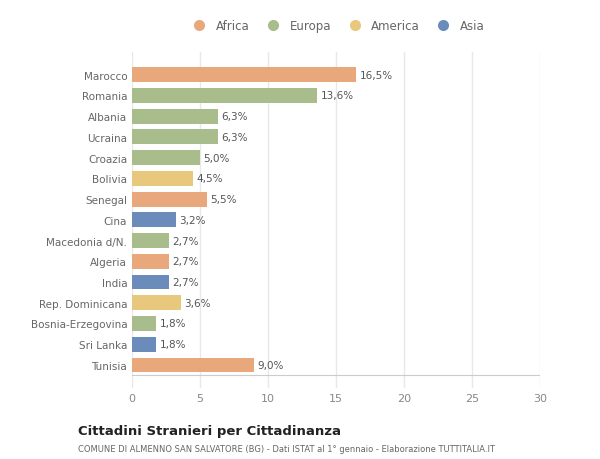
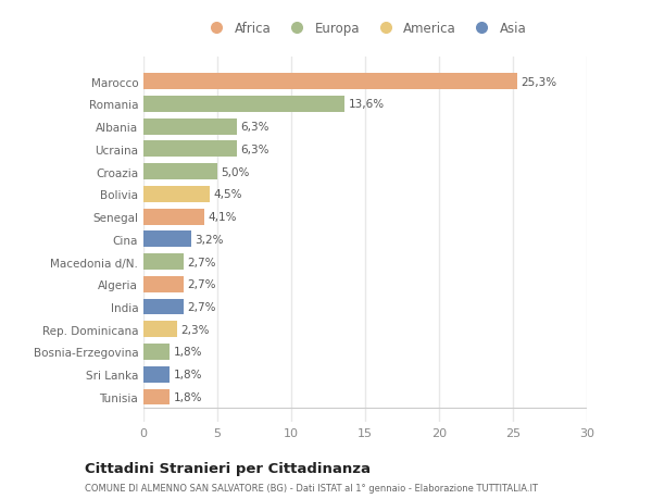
Marocco: 16,5% -> 25,3%
Senegal: 5,5% -> 4,1%
Rep. Dominicana: 3,6% -> 2,3%
Tunisia: 9,0% -> 1,8%
